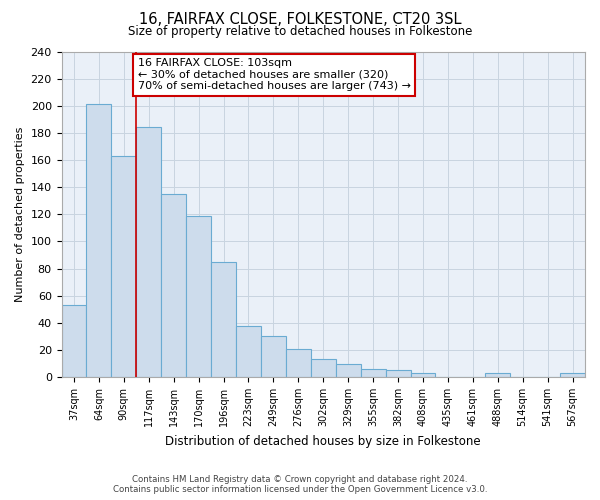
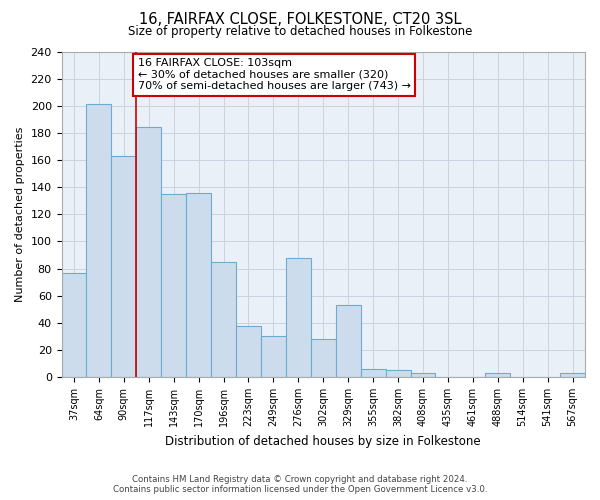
37sqm: 53 -> 77
170sqm: 119 -> 136
276sqm: 21 -> 88
302sqm: 13 -> 28
329sqm: 10 -> 53
